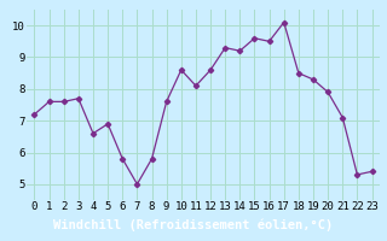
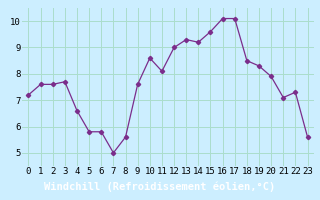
5: 6.9 -> 5.8
8: 5.8 -> 5.6
12: 8.6 -> 9.0
16: 9.5 -> 10.1
22: 5.3 -> 7.3
23: 5.4 -> 5.6
